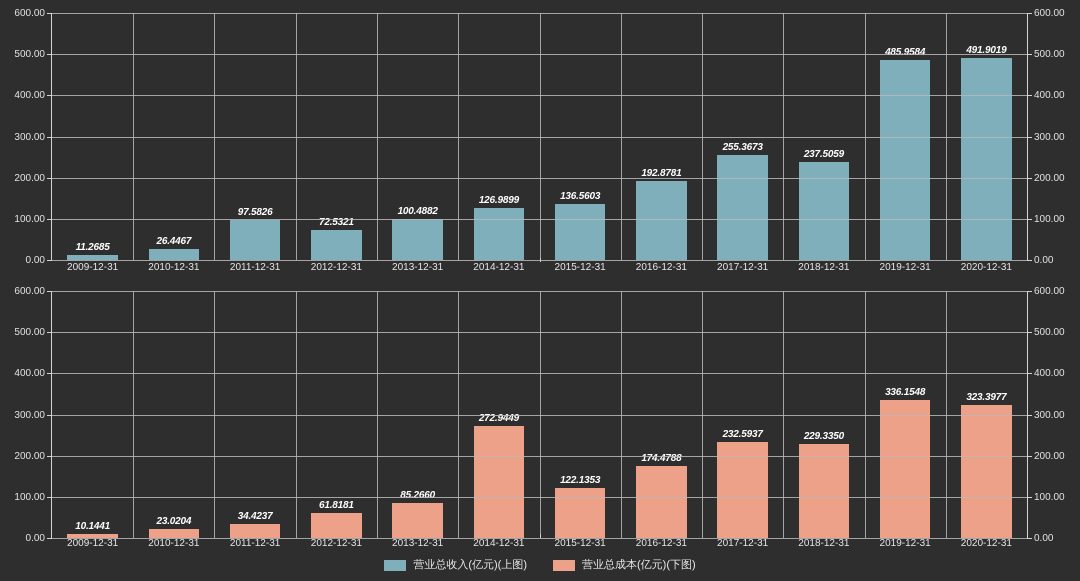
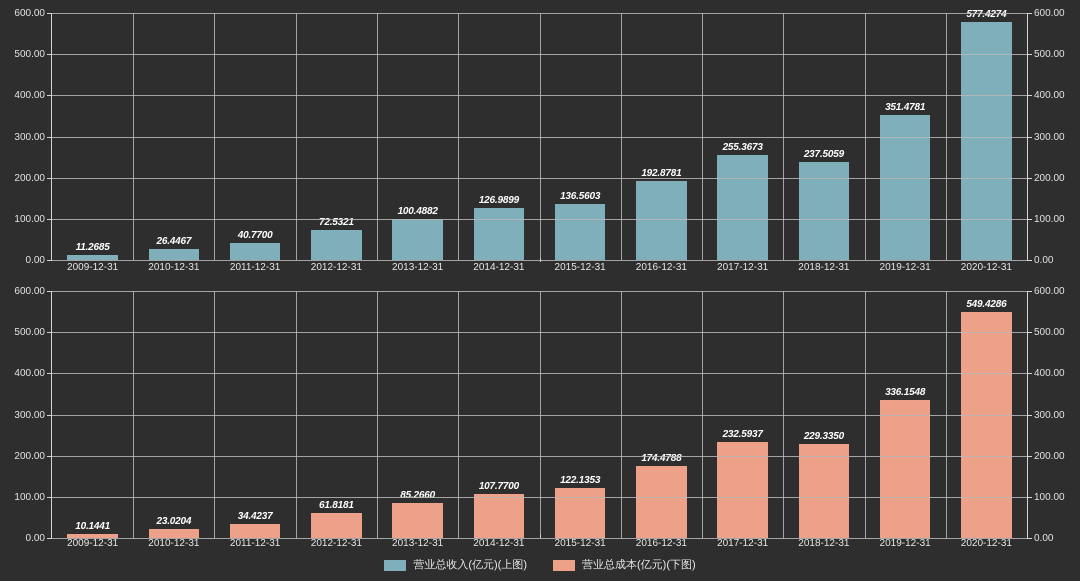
营业总收入(亿元)(上图)/2011-12-31: 97.5826 -> 40.7700
营业总成本(亿元)(下图)/2014-12-31: 272.9449 -> 107.7700
营业总收入(亿元)(上图)/2019-12-31: 485.9584 -> 351.4781
营业总收入(亿元)(上图)/2020-12-31: 491.9019 -> 577.4274
营业总成本(亿元)(下图)/2020-12-31: 323.3977 -> 549.4286
